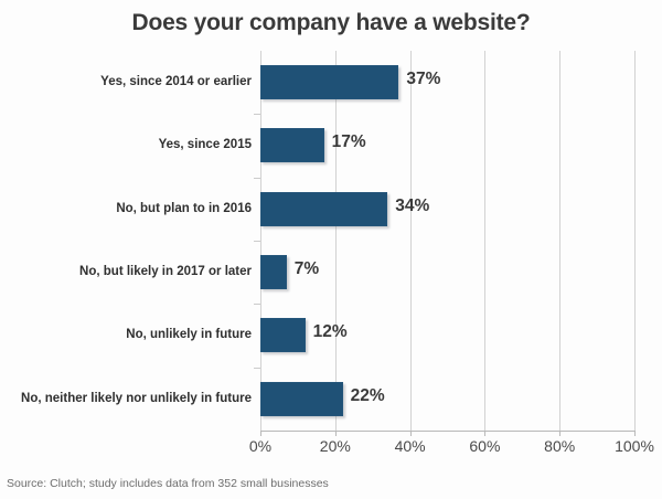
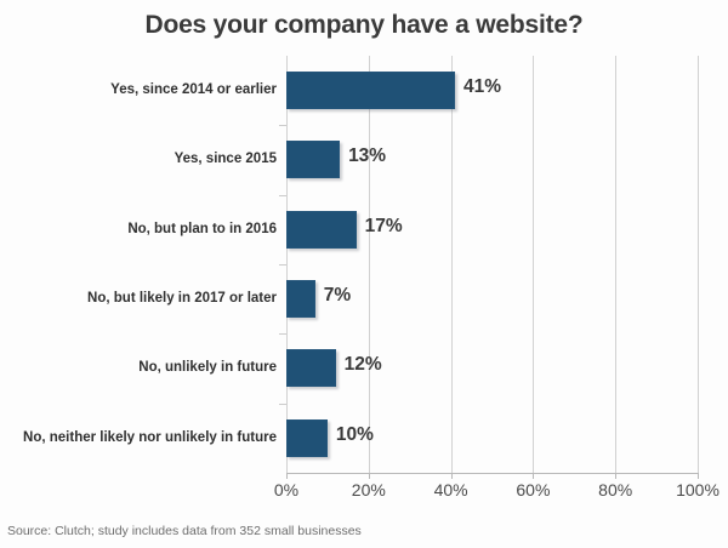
Yes, since 2014 or earlier: 37% -> 41%
Yes, since 2015: 17% -> 13%
No, but plan to in 2016: 34% -> 17%
No, neither likely nor unlikely in future: 22% -> 10%
